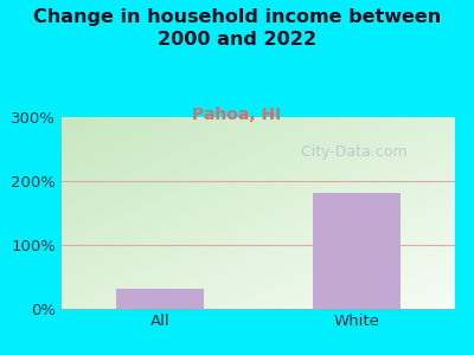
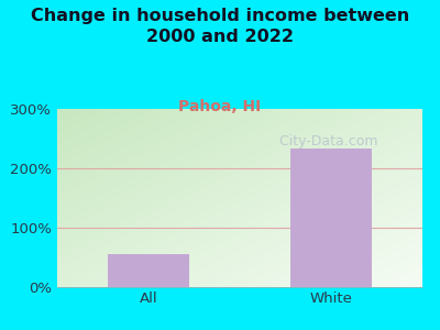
All: 32% -> 55%
White: 182% -> 233%
